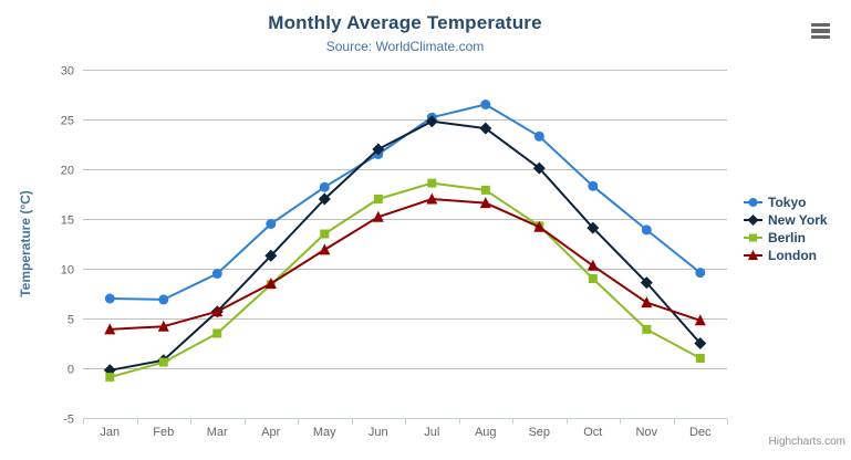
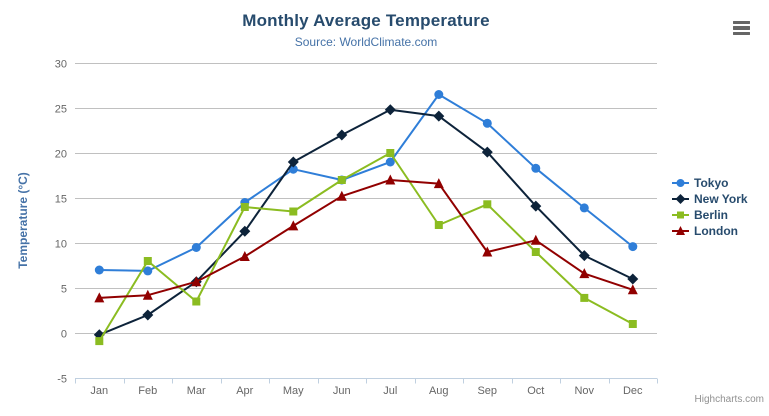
New York/Feb: 1 -> 2
Berlin/Feb: 1 -> 8
Berlin/Apr: 8 -> 14
New York/May: 17 -> 19
Tokyo/Jun: 22 -> 17
Tokyo/Jul: 25 -> 19
Berlin/Jul: 19 -> 20
Berlin/Aug: 18 -> 12
London/Sep: 14 -> 9
New York/Dec: 2 -> 6
